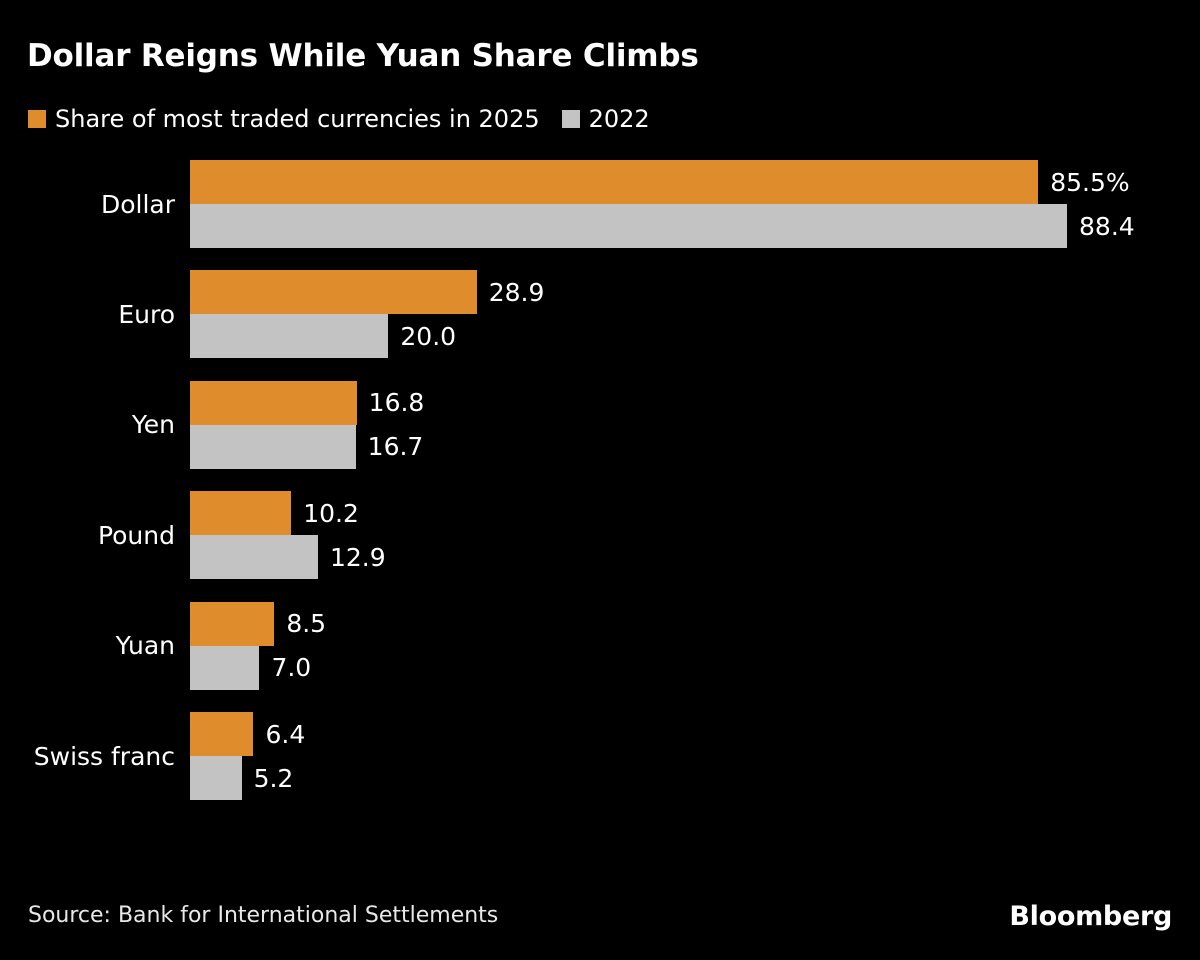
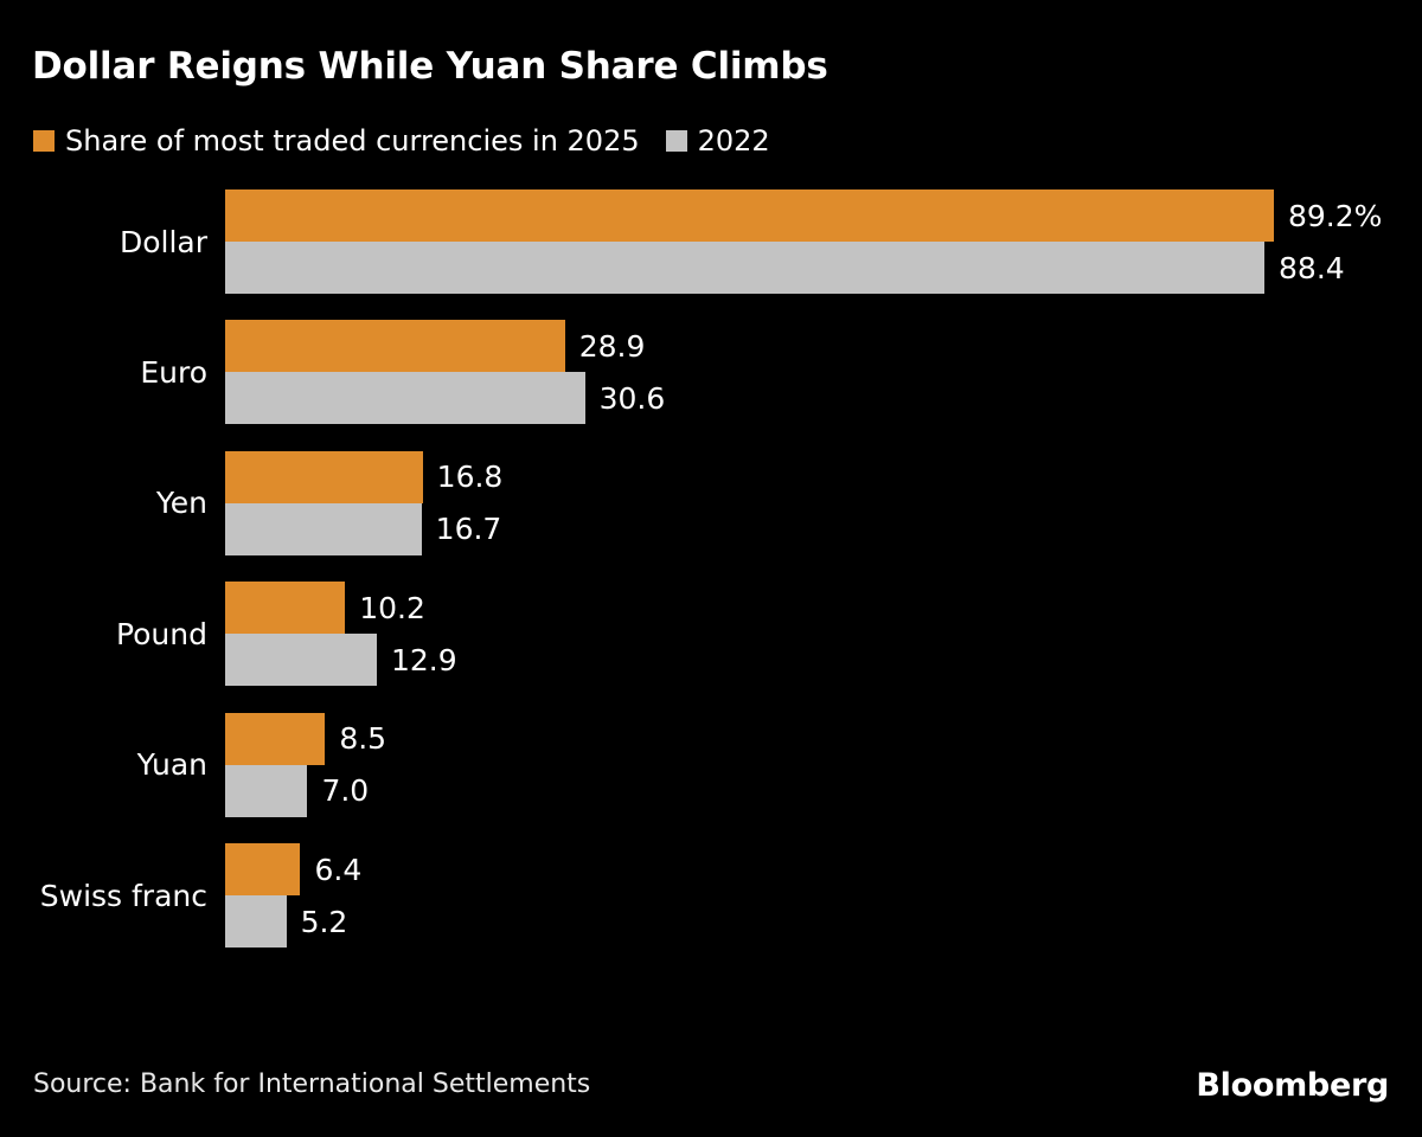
Share of most traded currencies in 2025/Dollar: 85.5% -> 89.2%
2022/Euro: 20.0 -> 30.6
